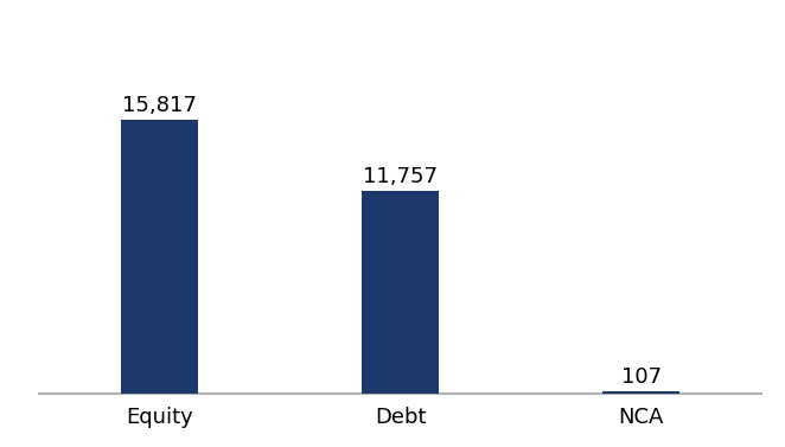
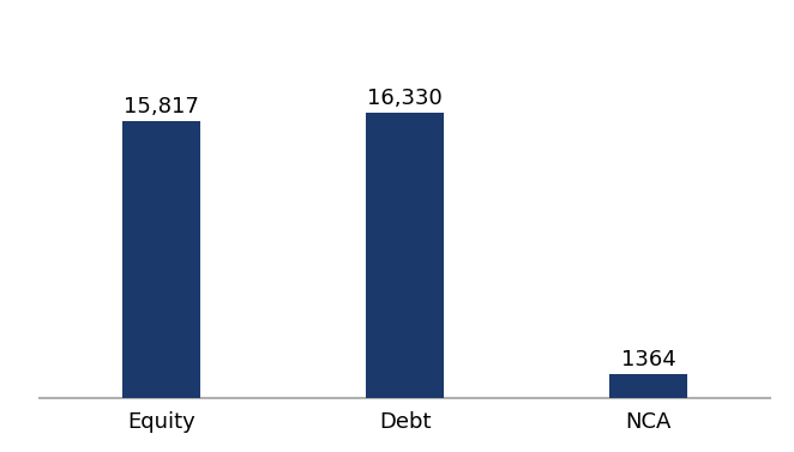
Debt: 11,757 -> 16,330
NCA: 107 -> 1364
